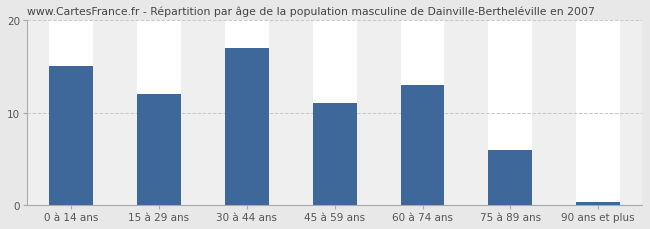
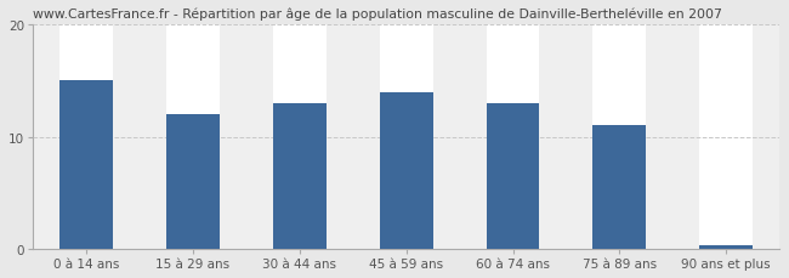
30 à 44 ans: 17.0 -> 13.0
45 à 59 ans: 11.0 -> 14.0
75 à 89 ans: 6.0 -> 11.0
